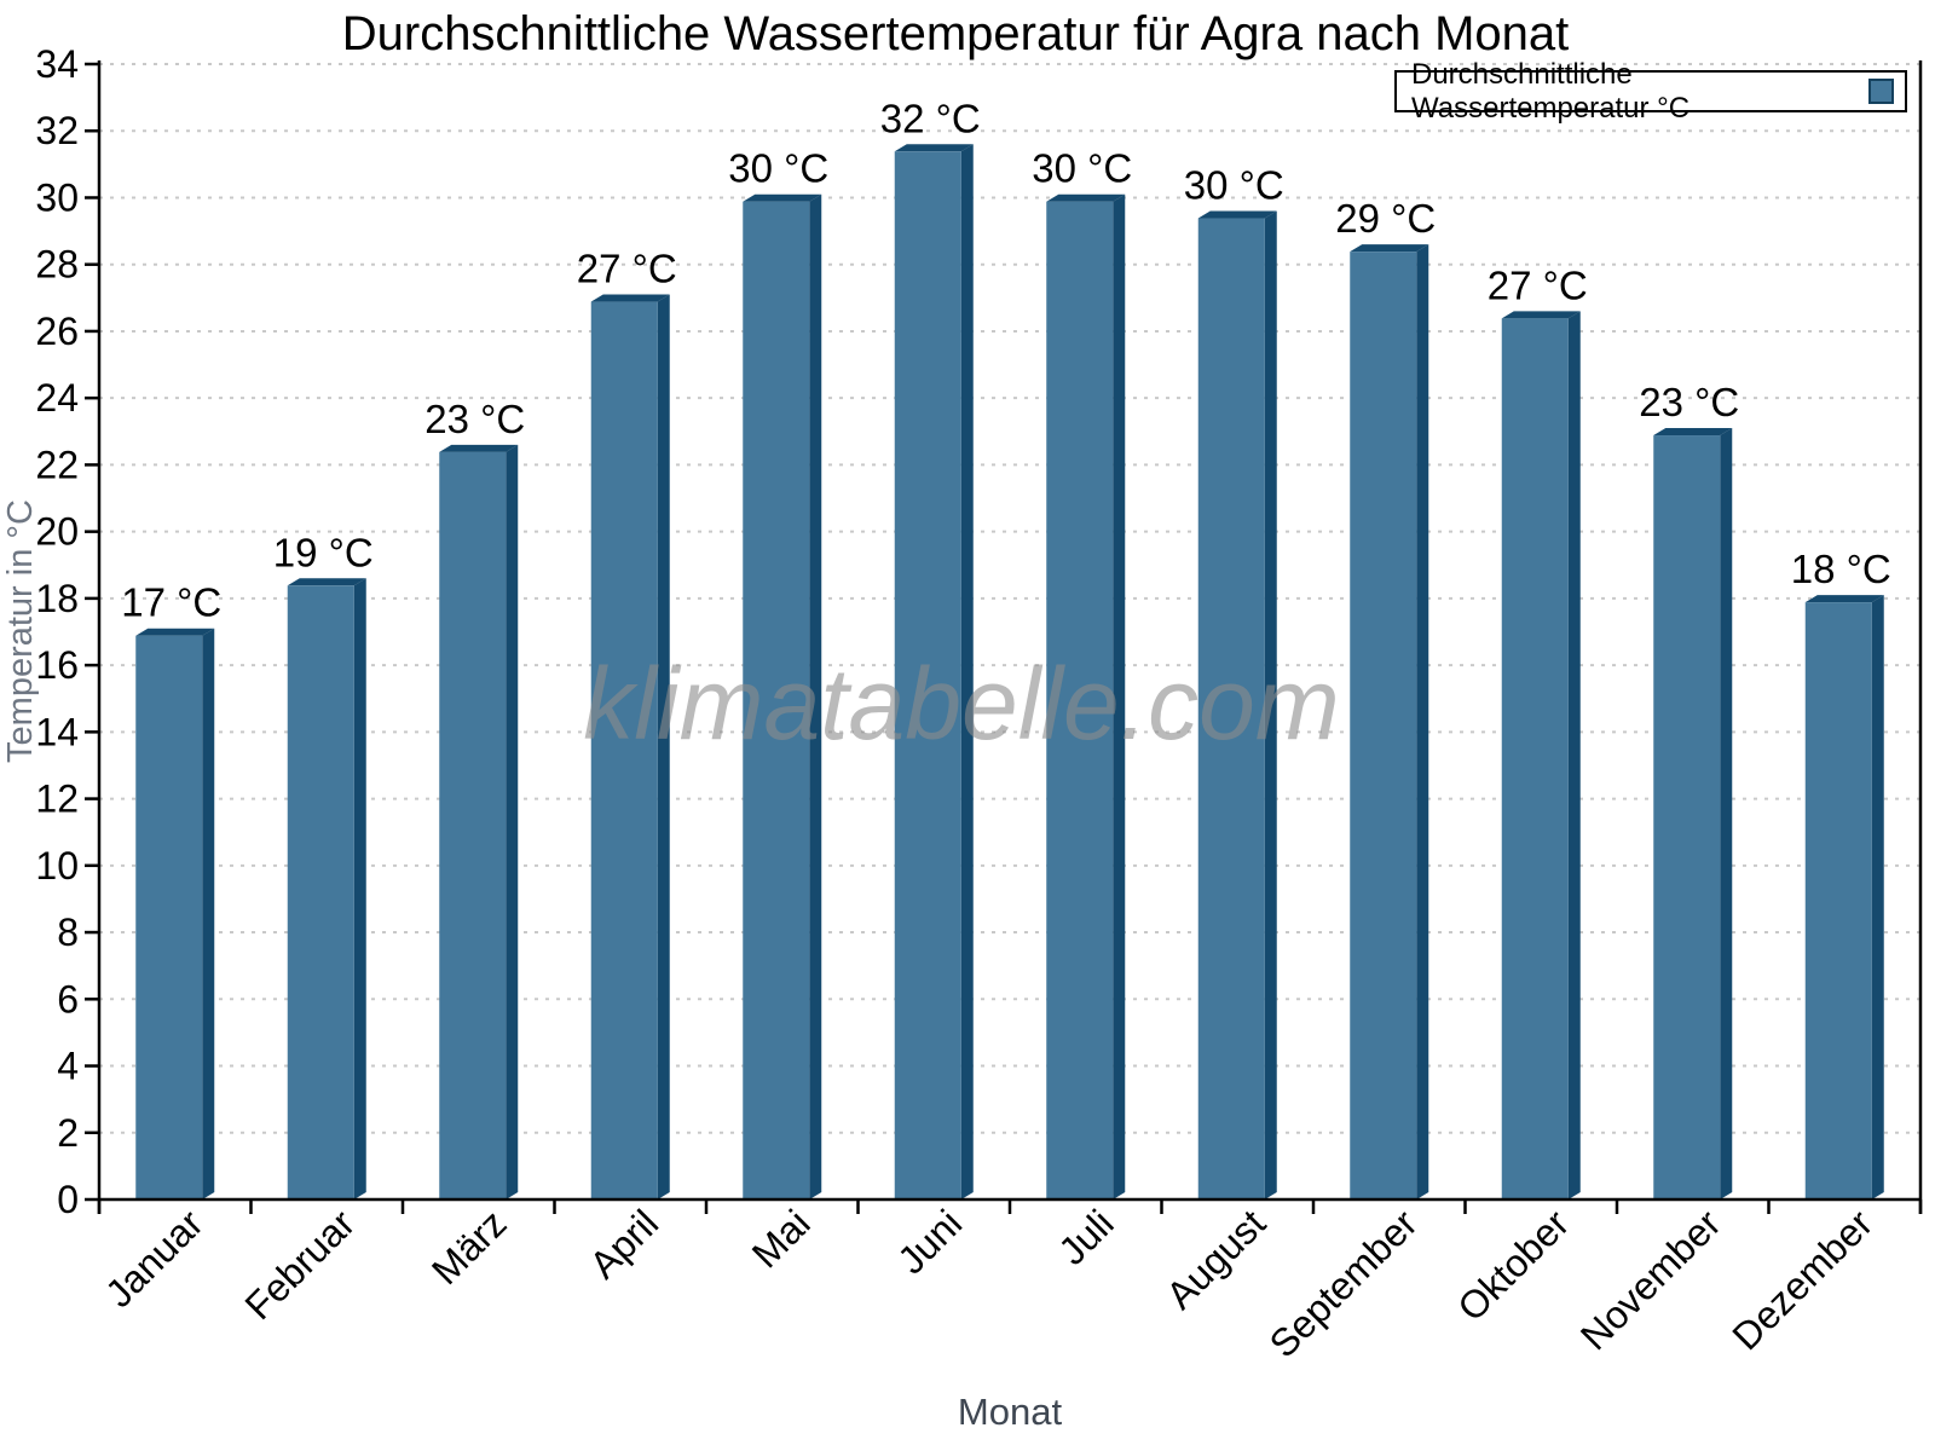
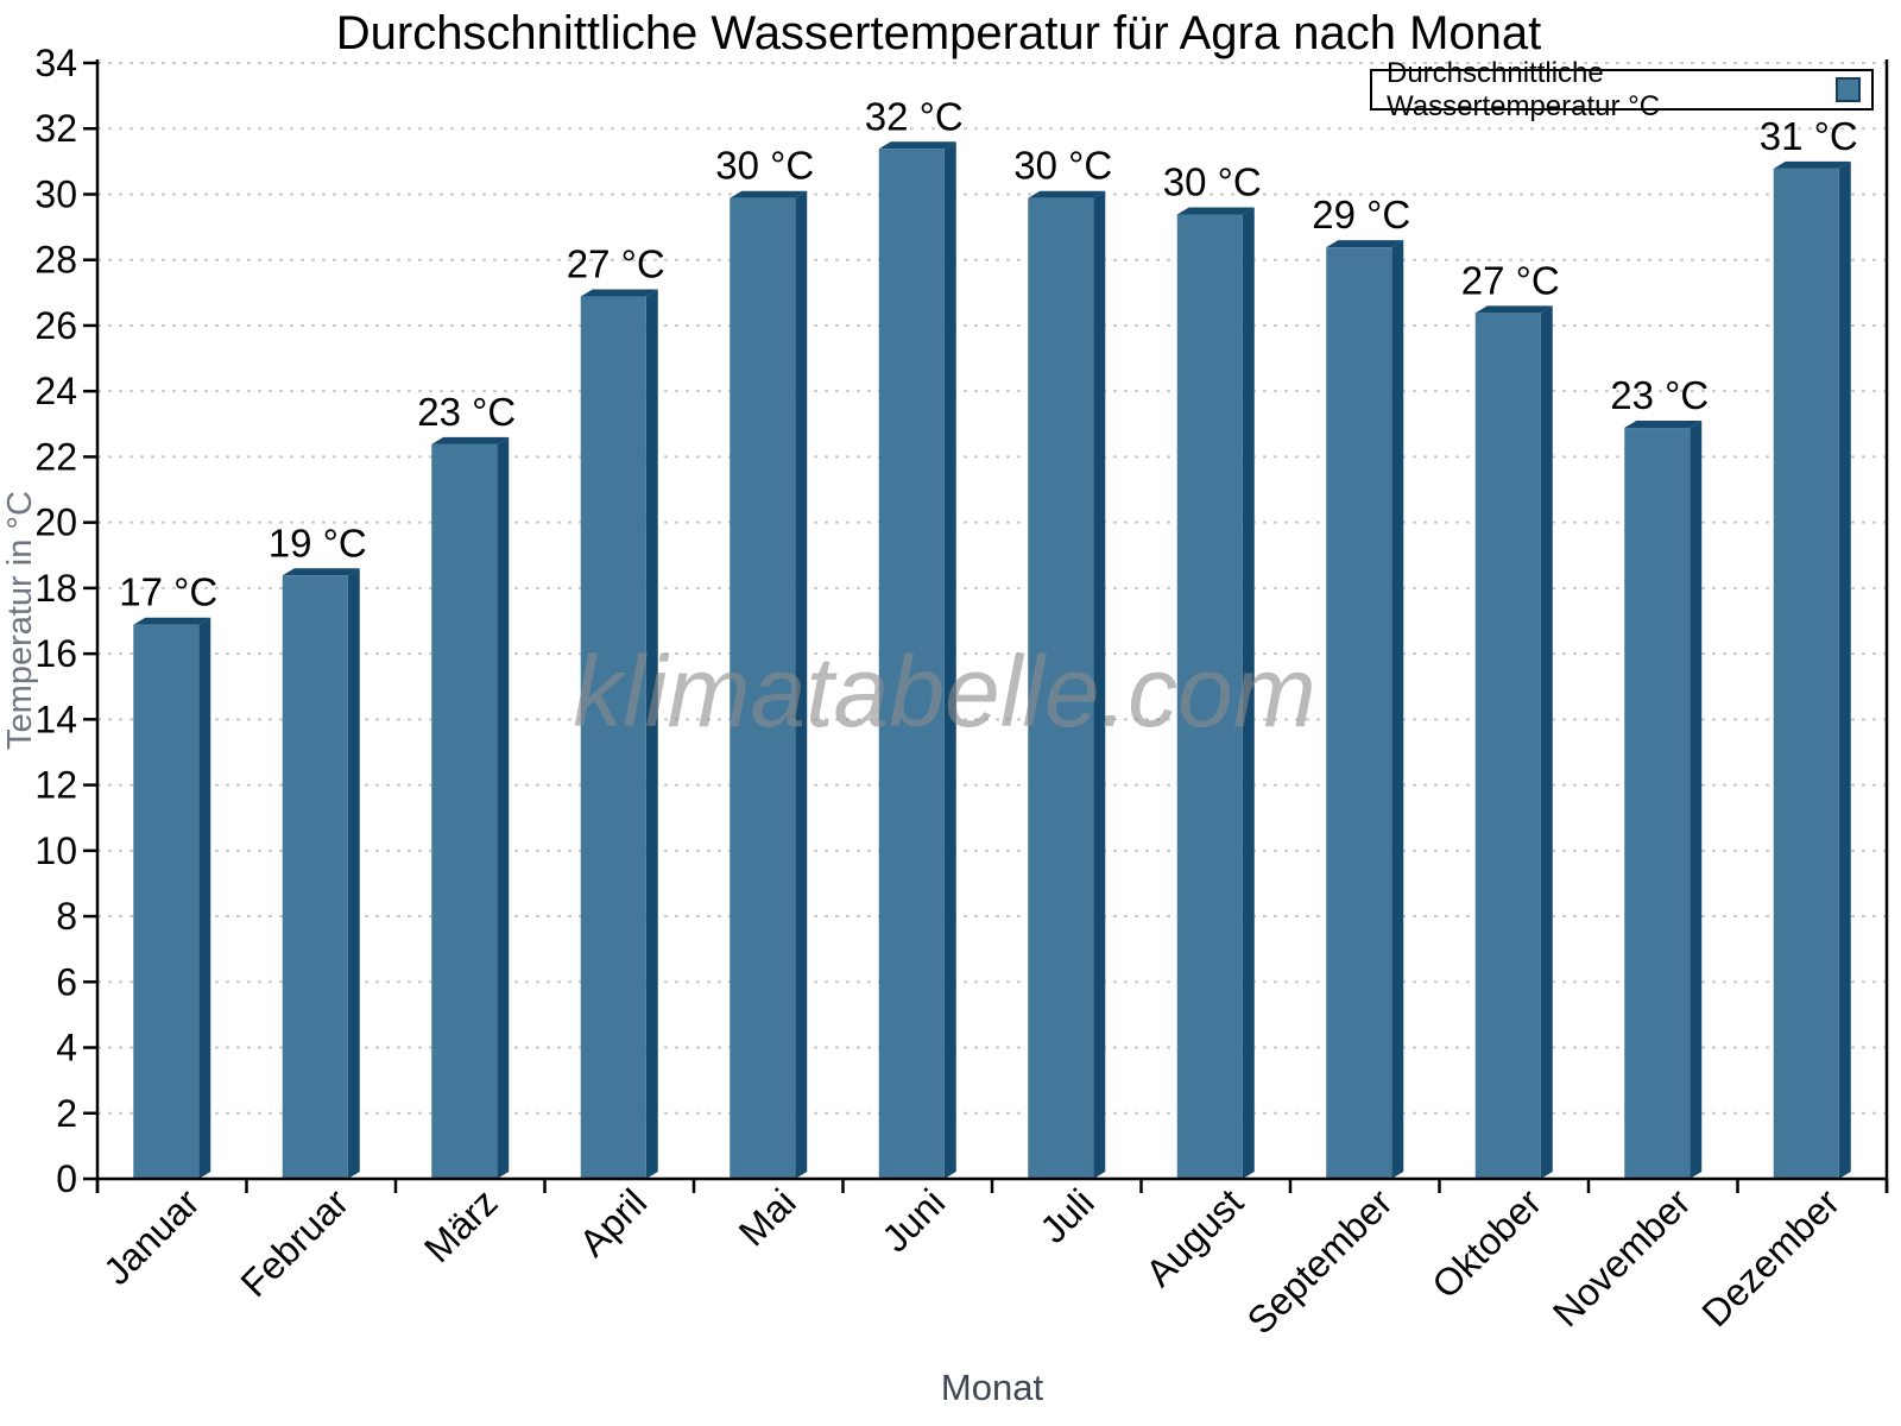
Dezember: 18 -> 31
